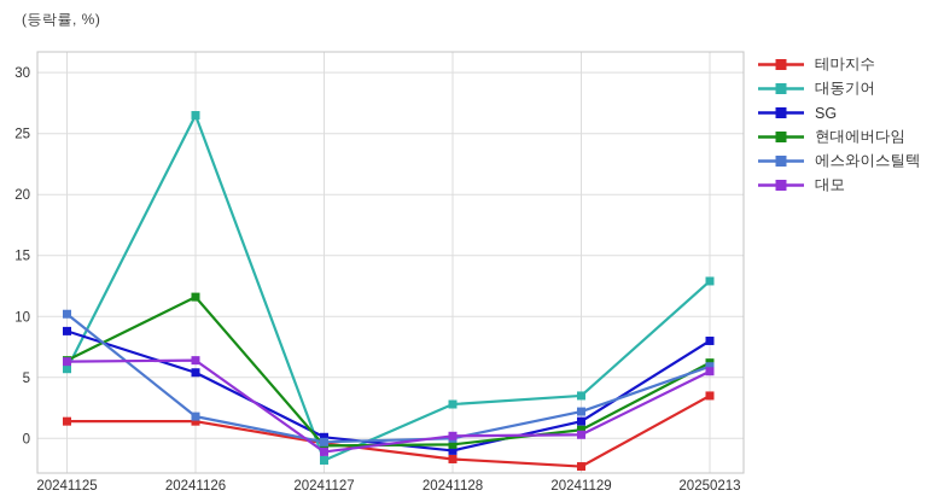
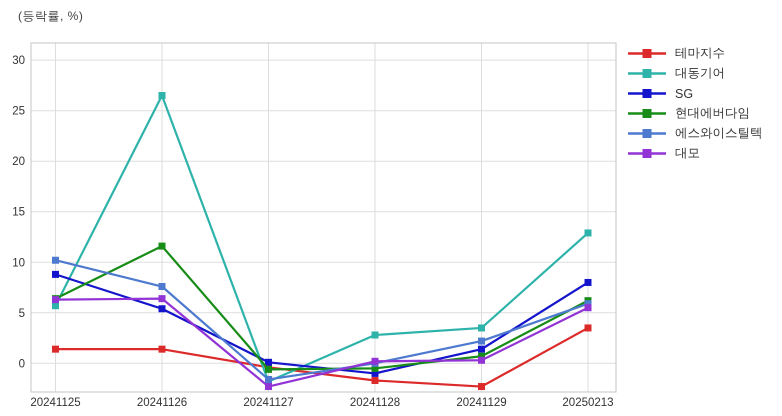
에스와이스틸텍/20241126: 1.8 -> 7.6
에스와이스틸텍/20241127: -0.3 -> -1.6
대모/20241127: -1.1 -> -2.3
